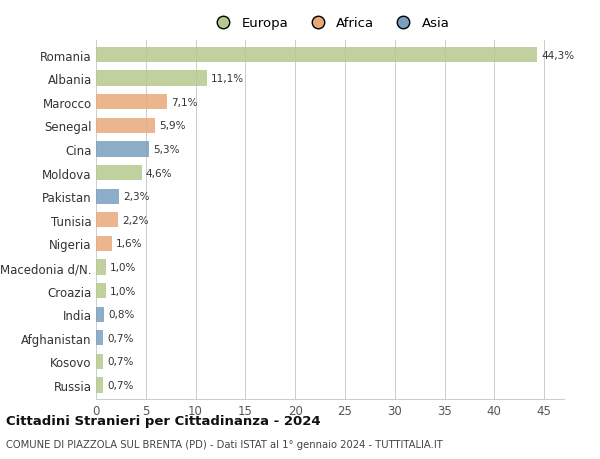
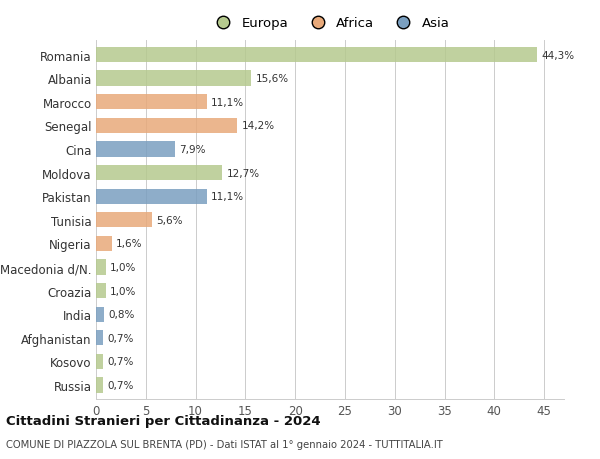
Albania: 11,1% -> 15,6%
Marocco: 7,1% -> 11,1%
Senegal: 5,9% -> 14,2%
Cina: 5,3% -> 7,9%
Moldova: 4,6% -> 12,7%
Pakistan: 2,3% -> 11,1%
Tunisia: 2,2% -> 5,6%
